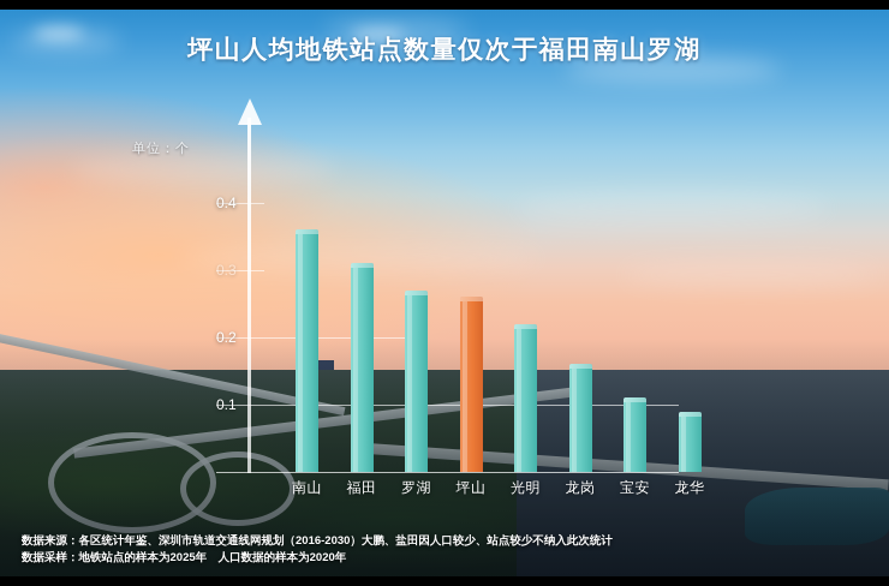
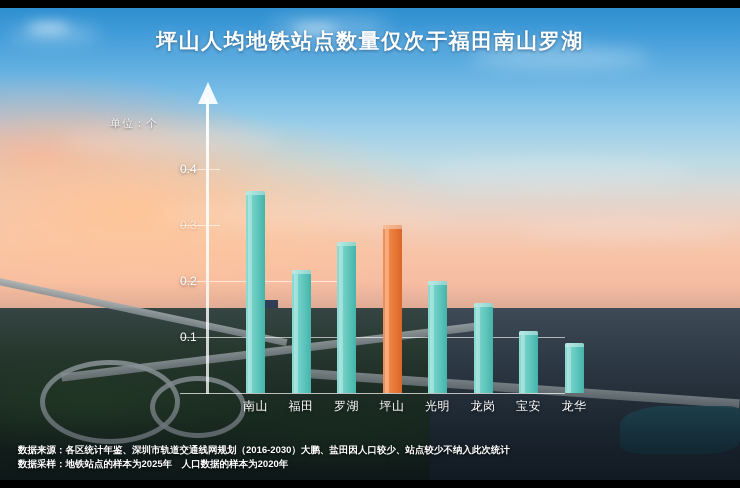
福田: 0.31 -> 0.22
坪山: 0.26 -> 0.30
光明: 0.22 -> 0.20
